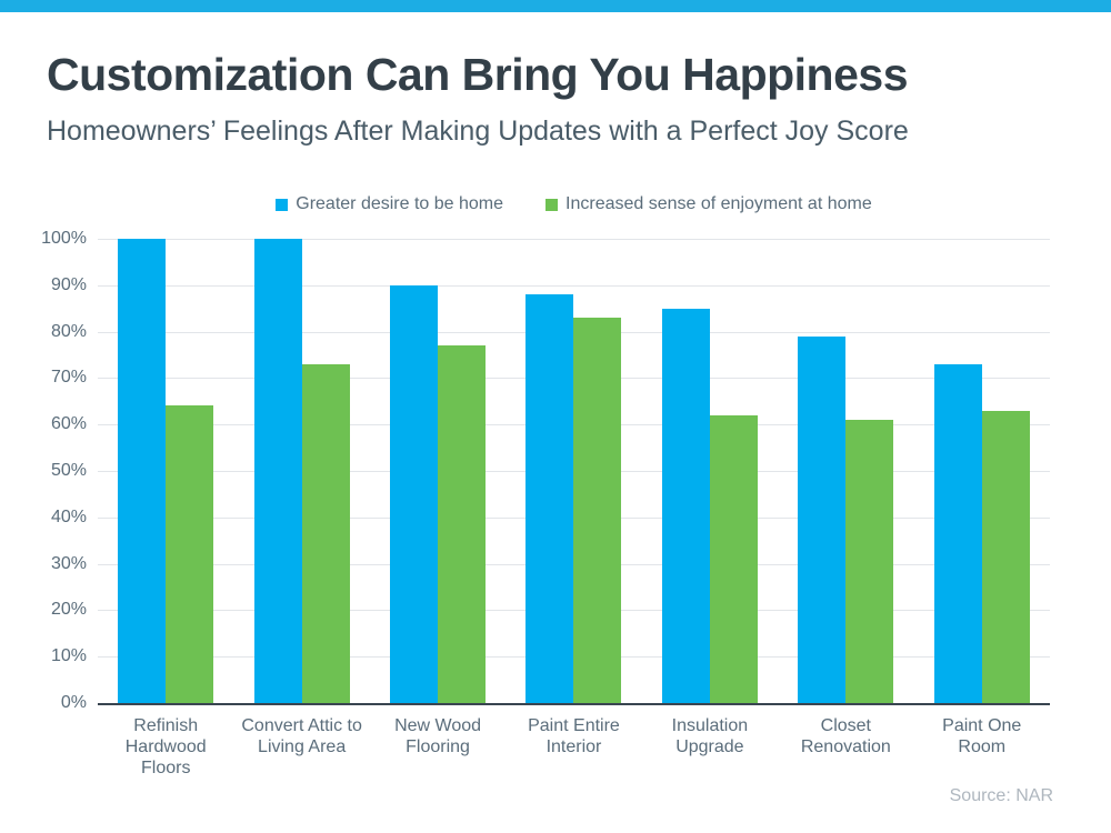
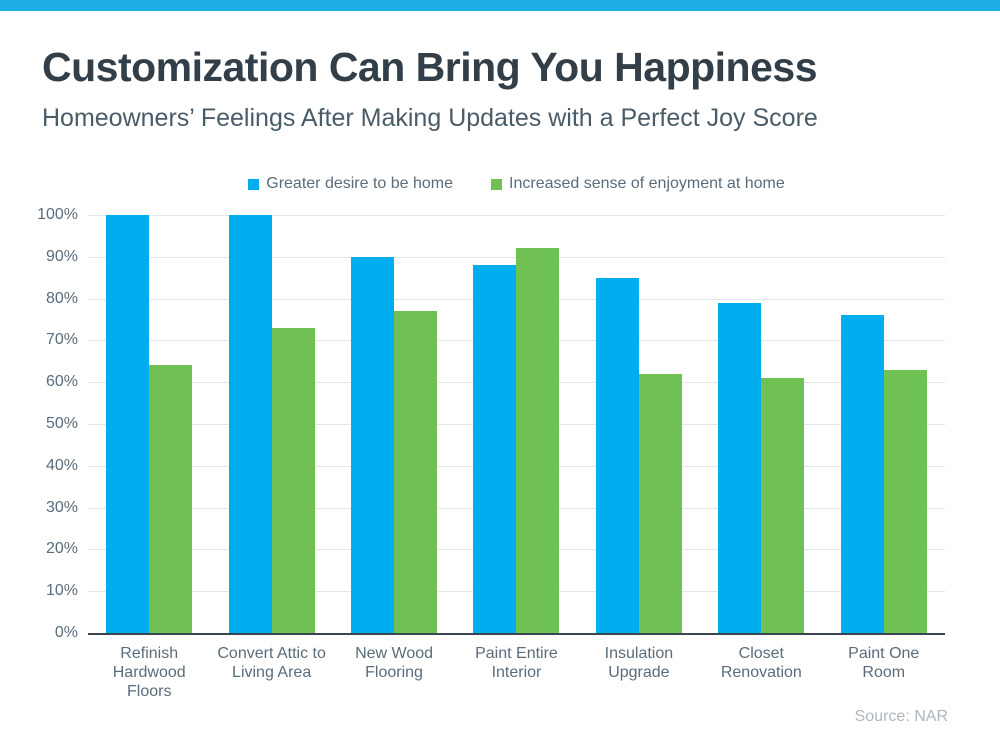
Increased sense of enjoyment at home/Paint Entire Interior: 83% -> 92%
Greater desire to be home/Paint One Room: 73% -> 76%
